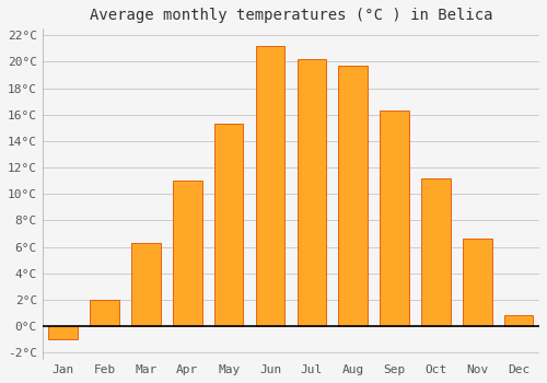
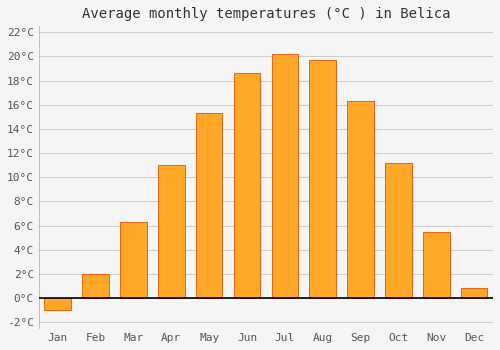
Jun: 21.2°C -> 18.6°C
Nov: 6.6°C -> 5.5°C
